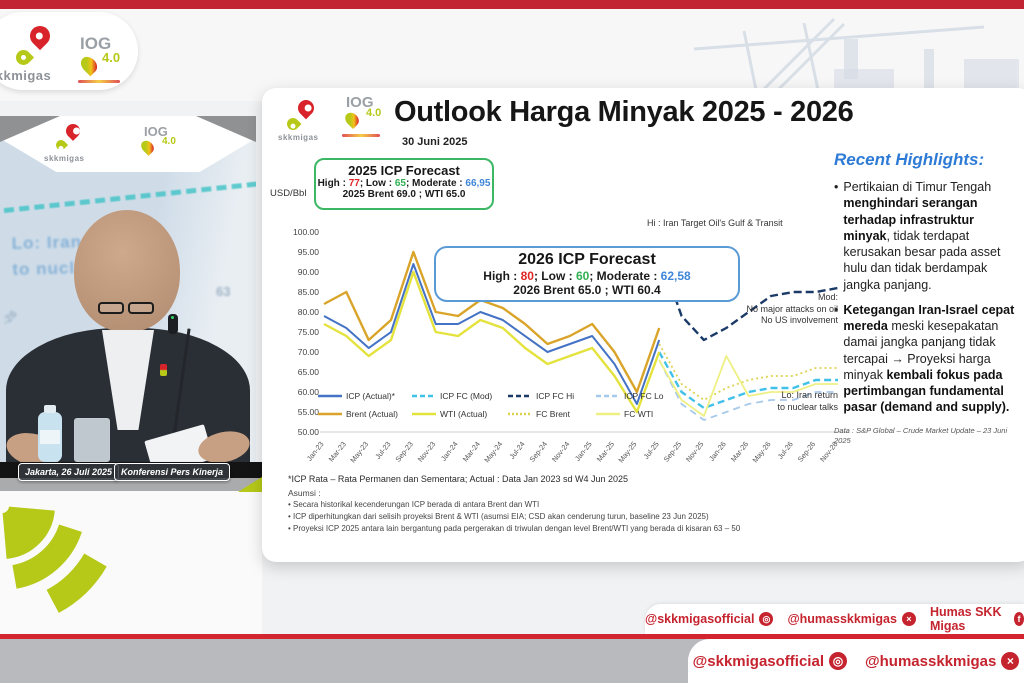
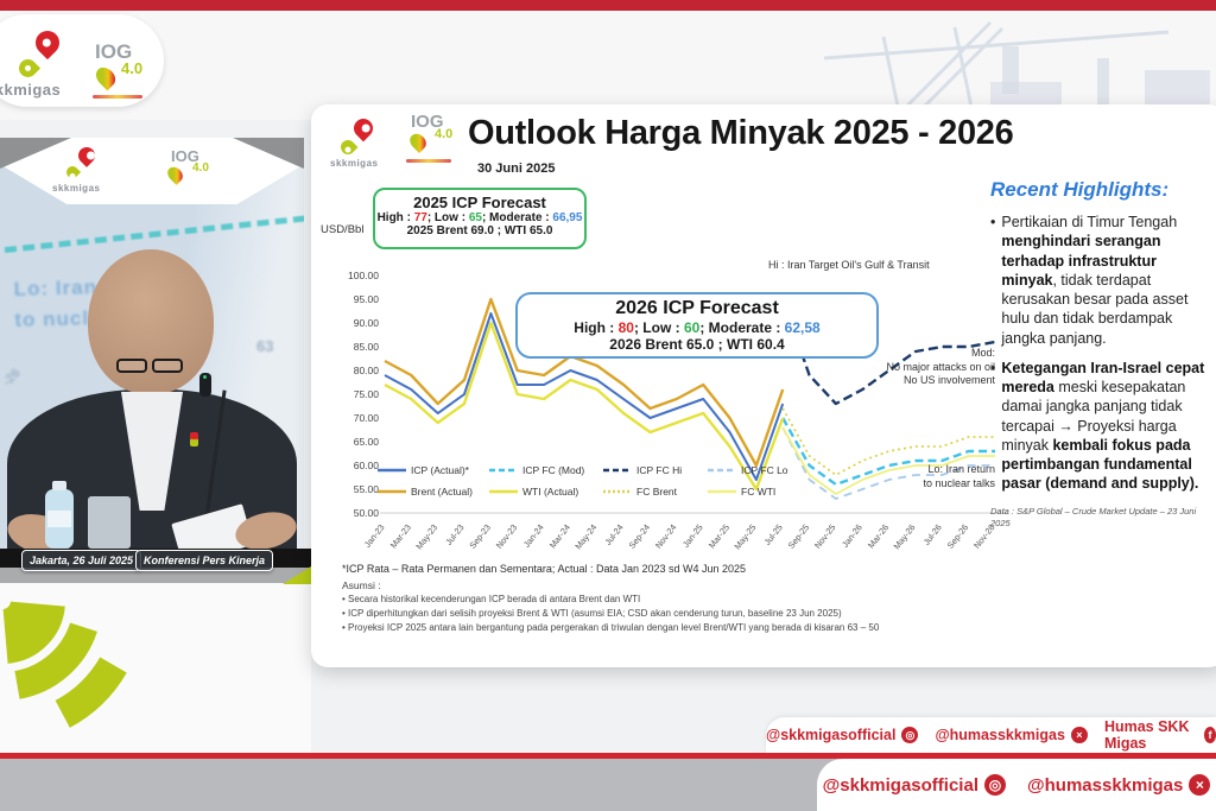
Brent (Actual)/Mar-23: 85 -> 79
FC WTI/Jan-26: 69 -> 57
